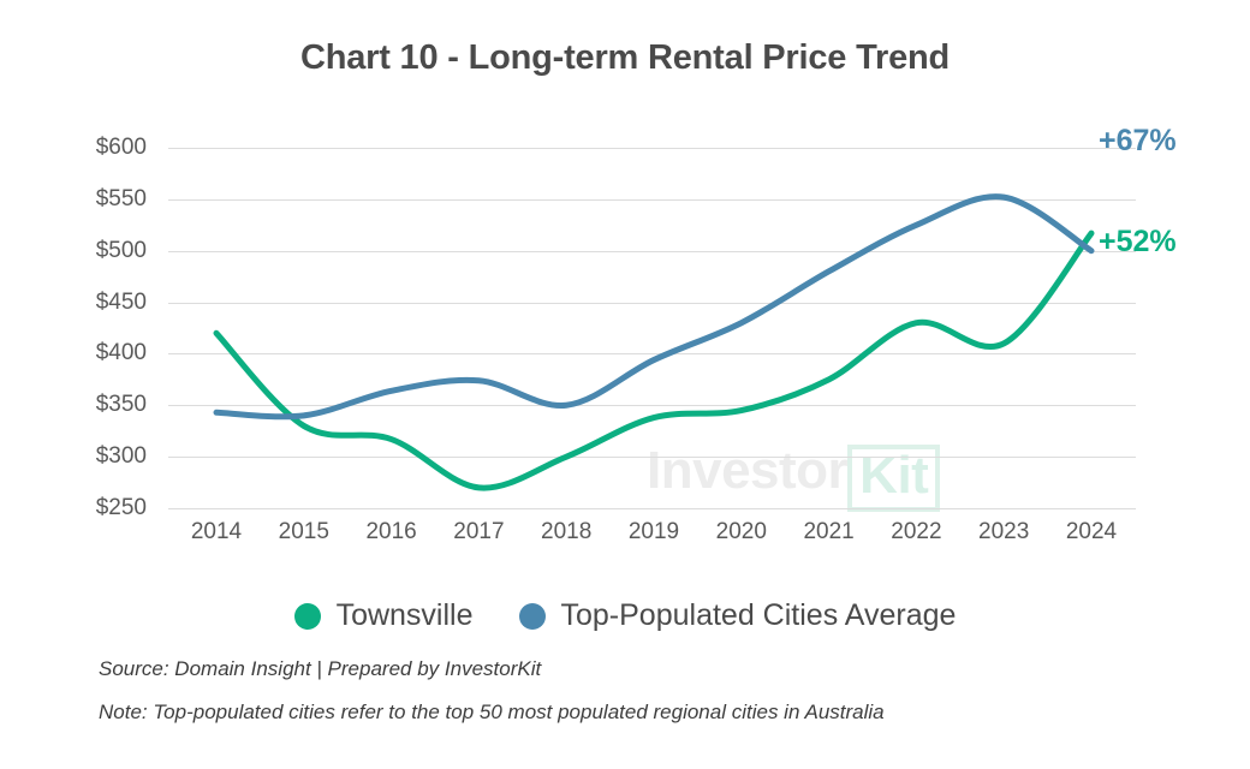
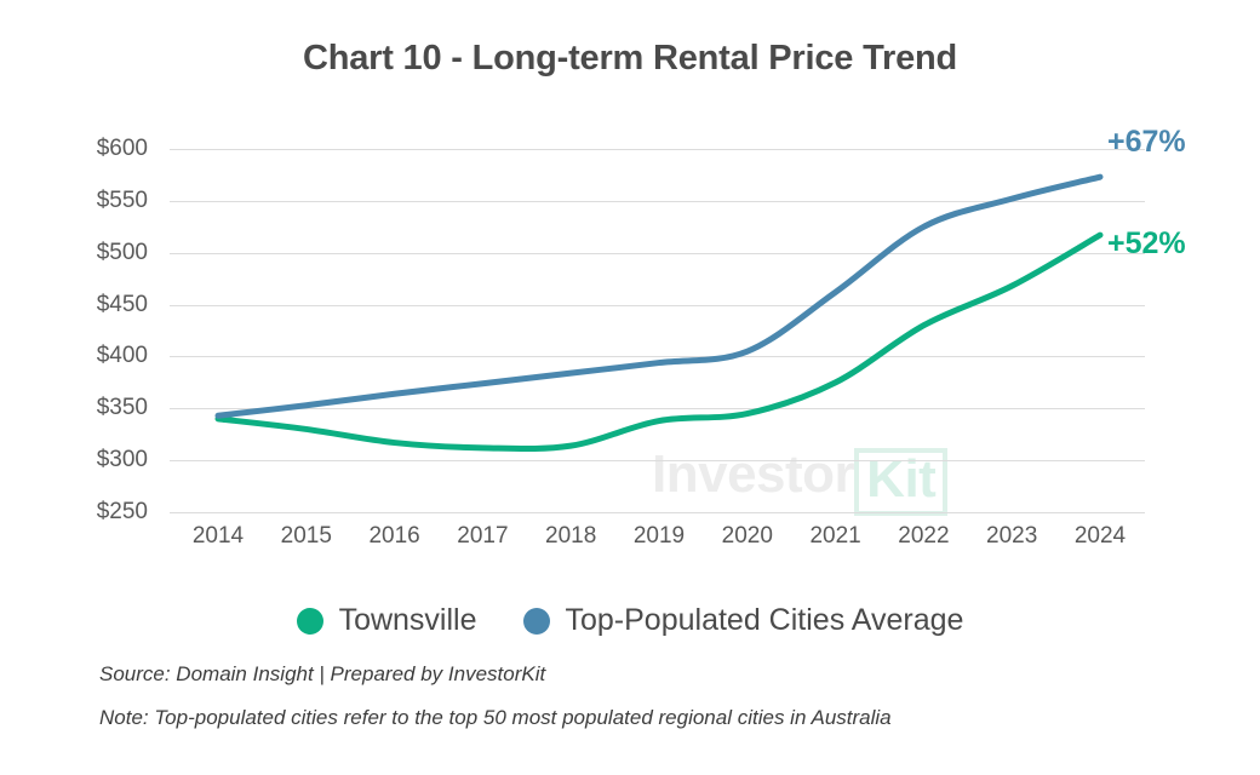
Townsville/2014: $420 -> $340
Top-Populated Cities Average/2015: $340 -> $350
Townsville/2017: $270 -> $310
Townsville/2018: $300 -> $310
Top-Populated Cities Average/2018: $350 -> $380
Top-Populated Cities Average/2020: $430 -> $400
Top-Populated Cities Average/2021: $480 -> $460
Townsville/2023: $410 -> $470
Top-Populated Cities Average/2024: $500 -> $570
